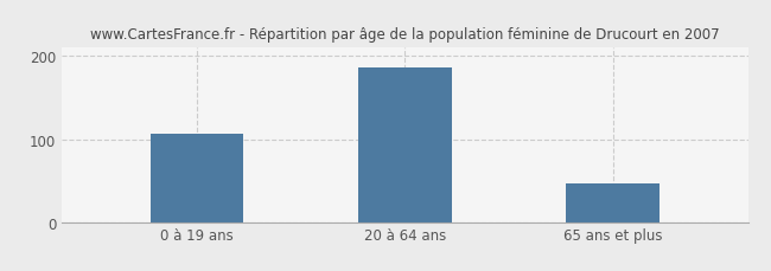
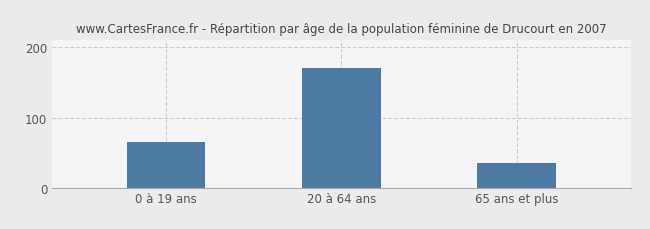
0 à 19 ans: 106 -> 65
20 à 64 ans: 186 -> 170
65 ans et plus: 46 -> 35
